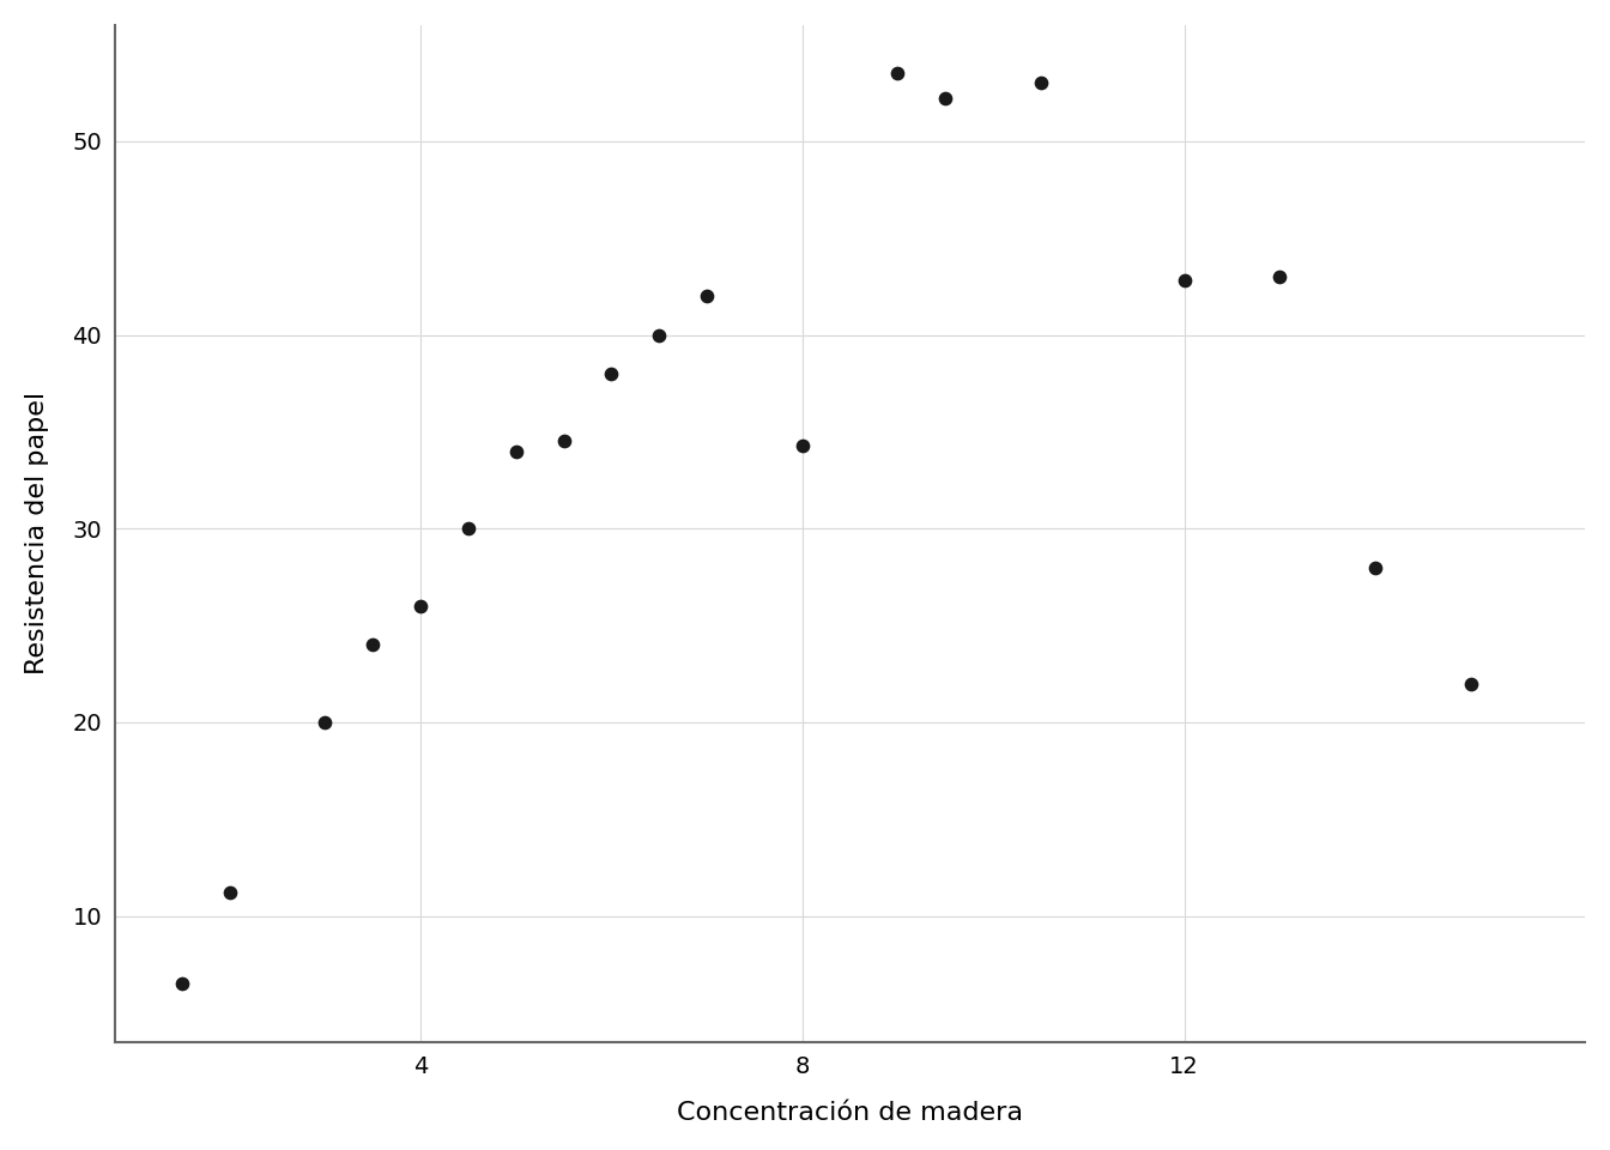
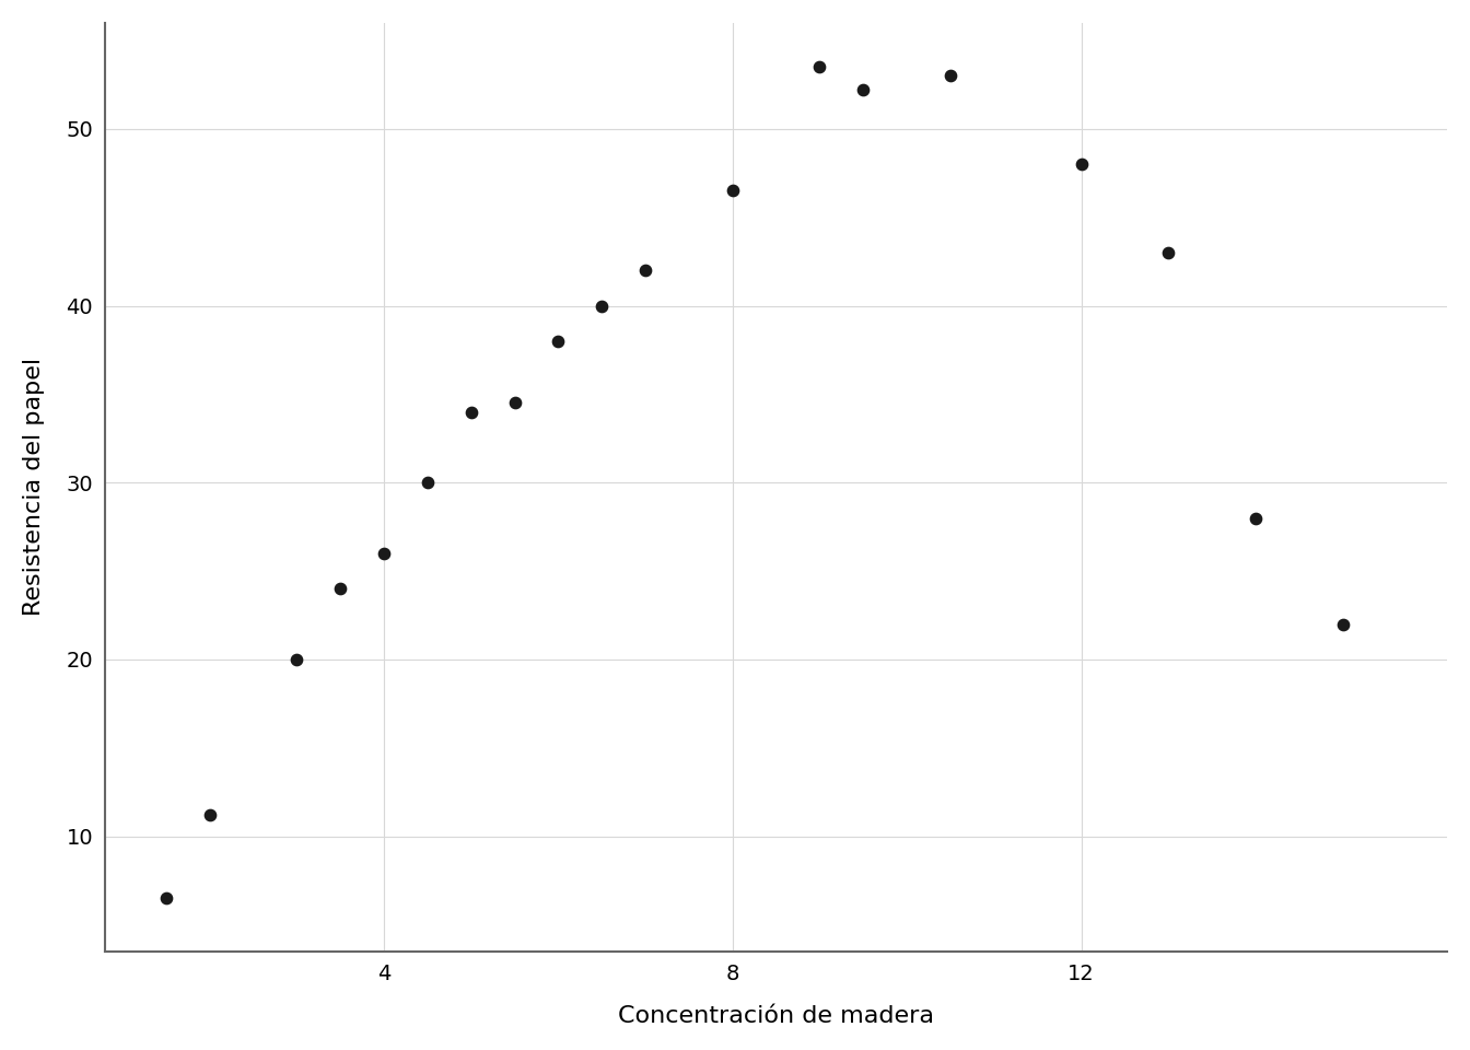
8: 34.3 -> 46.5
12: 42.8 -> 48.0
